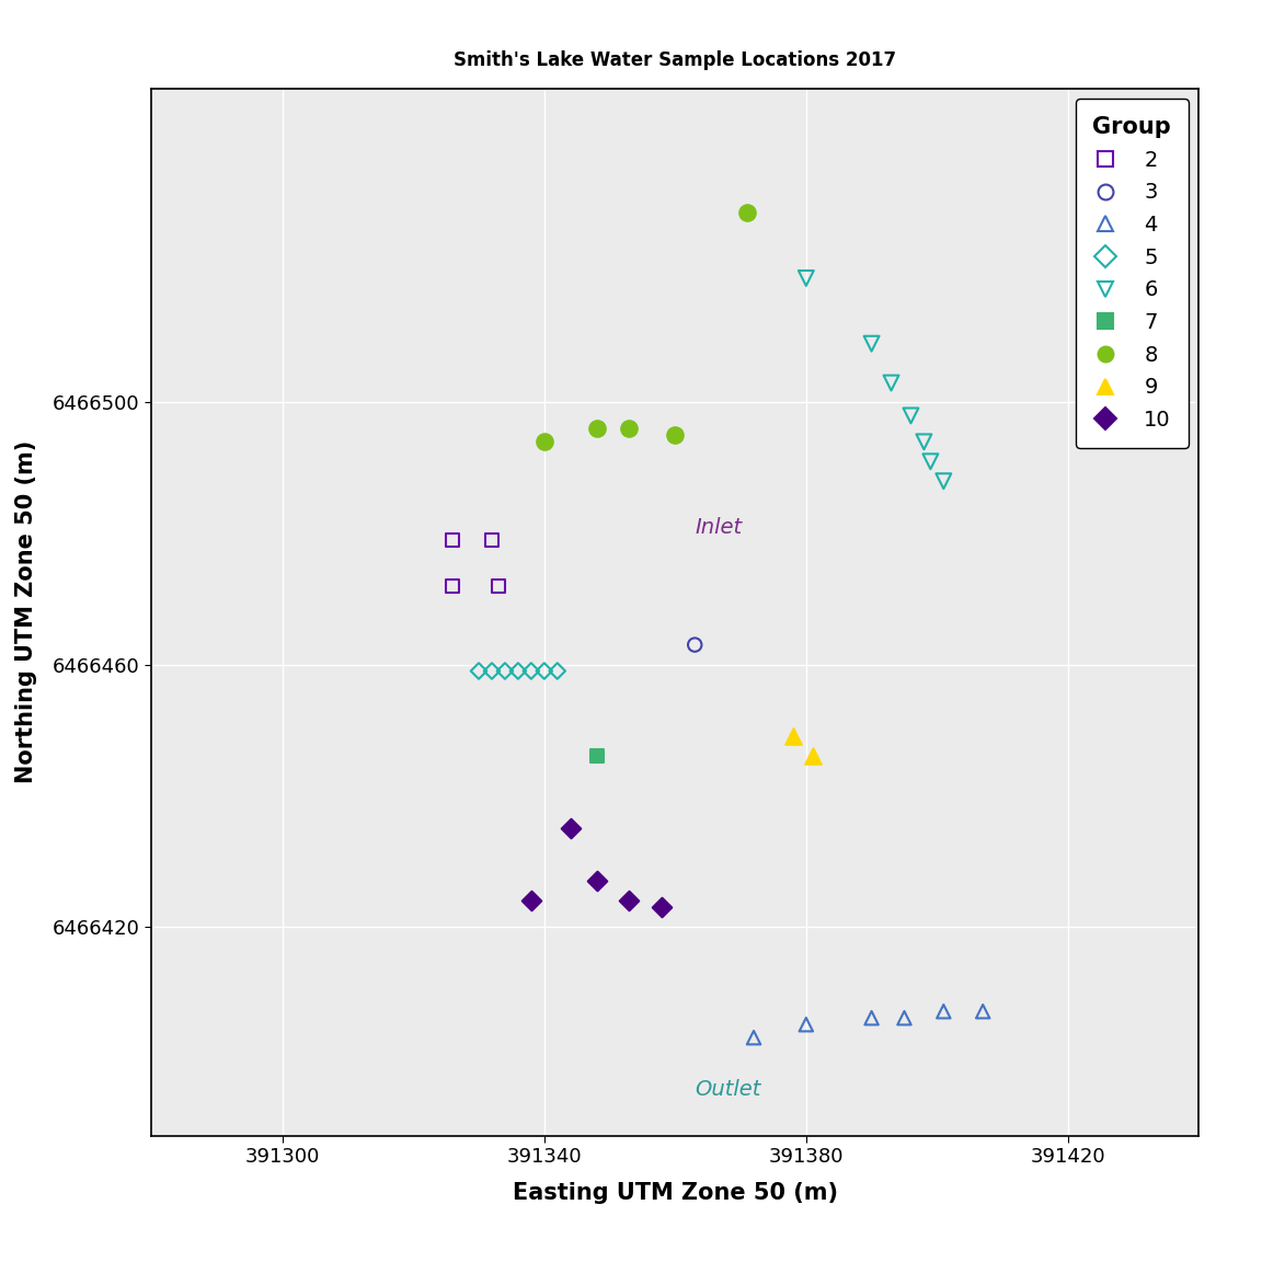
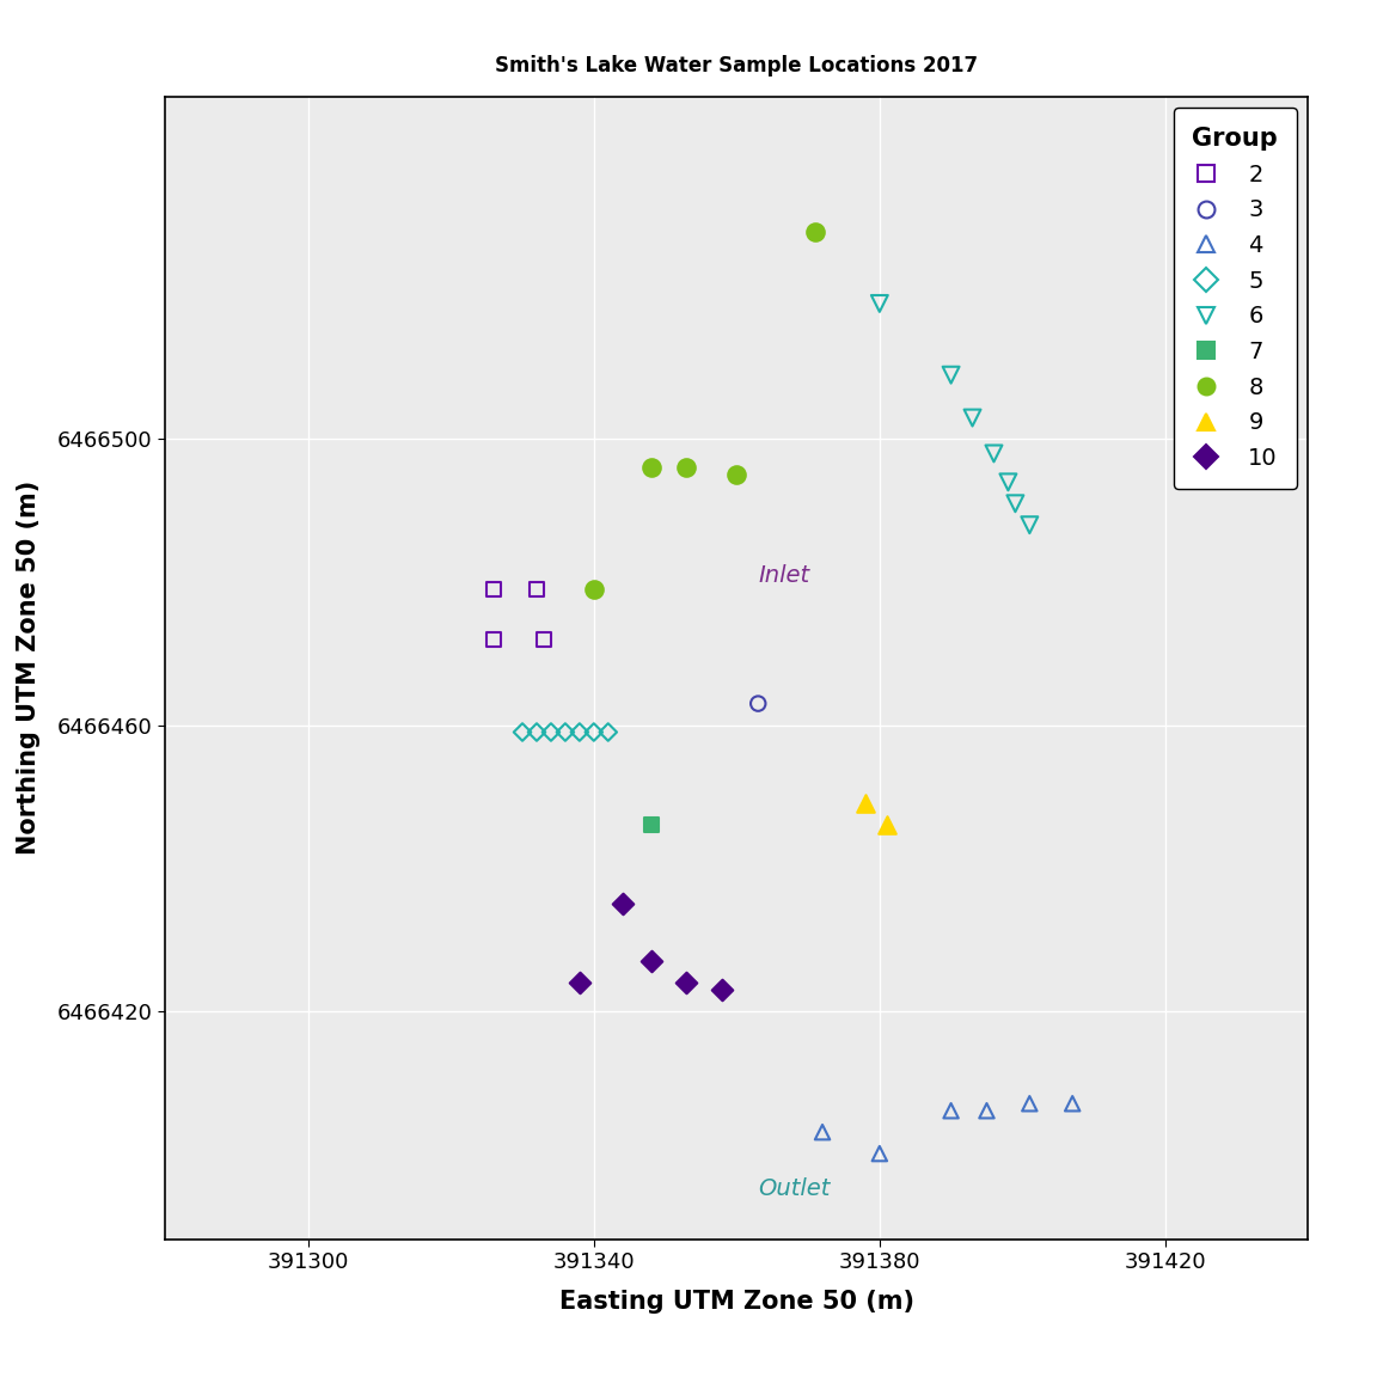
8/391340: 6466494 -> 6466479
4/391380: 6466405 -> 6466400
